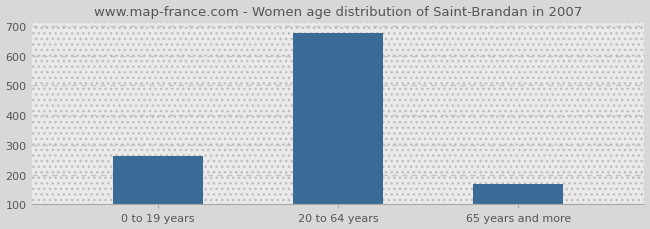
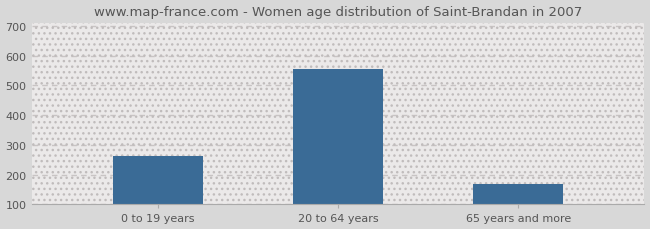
20 to 64 years: 675 -> 555
